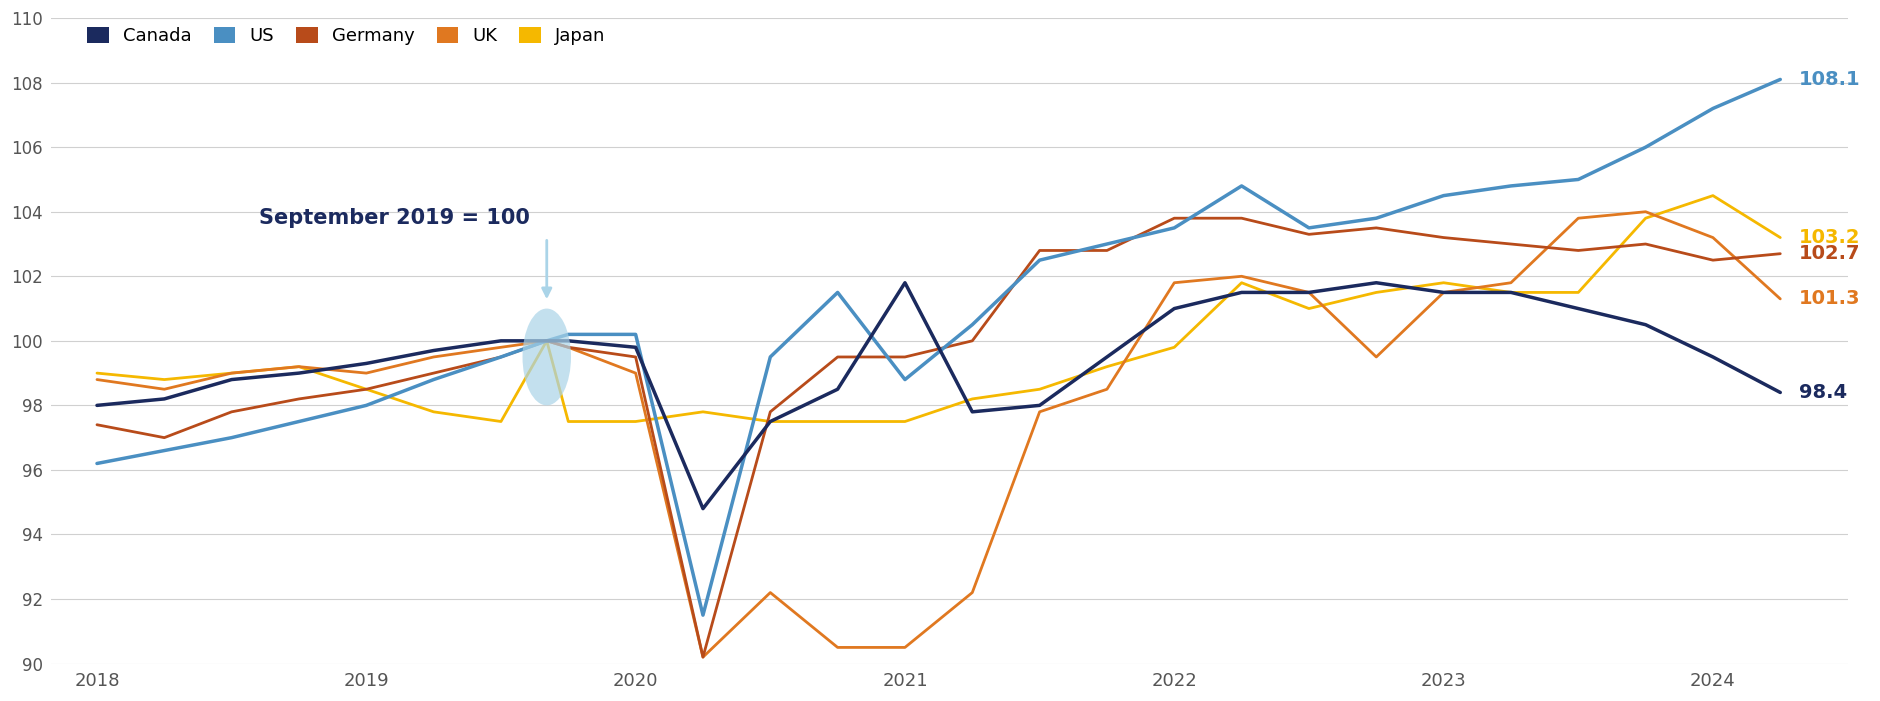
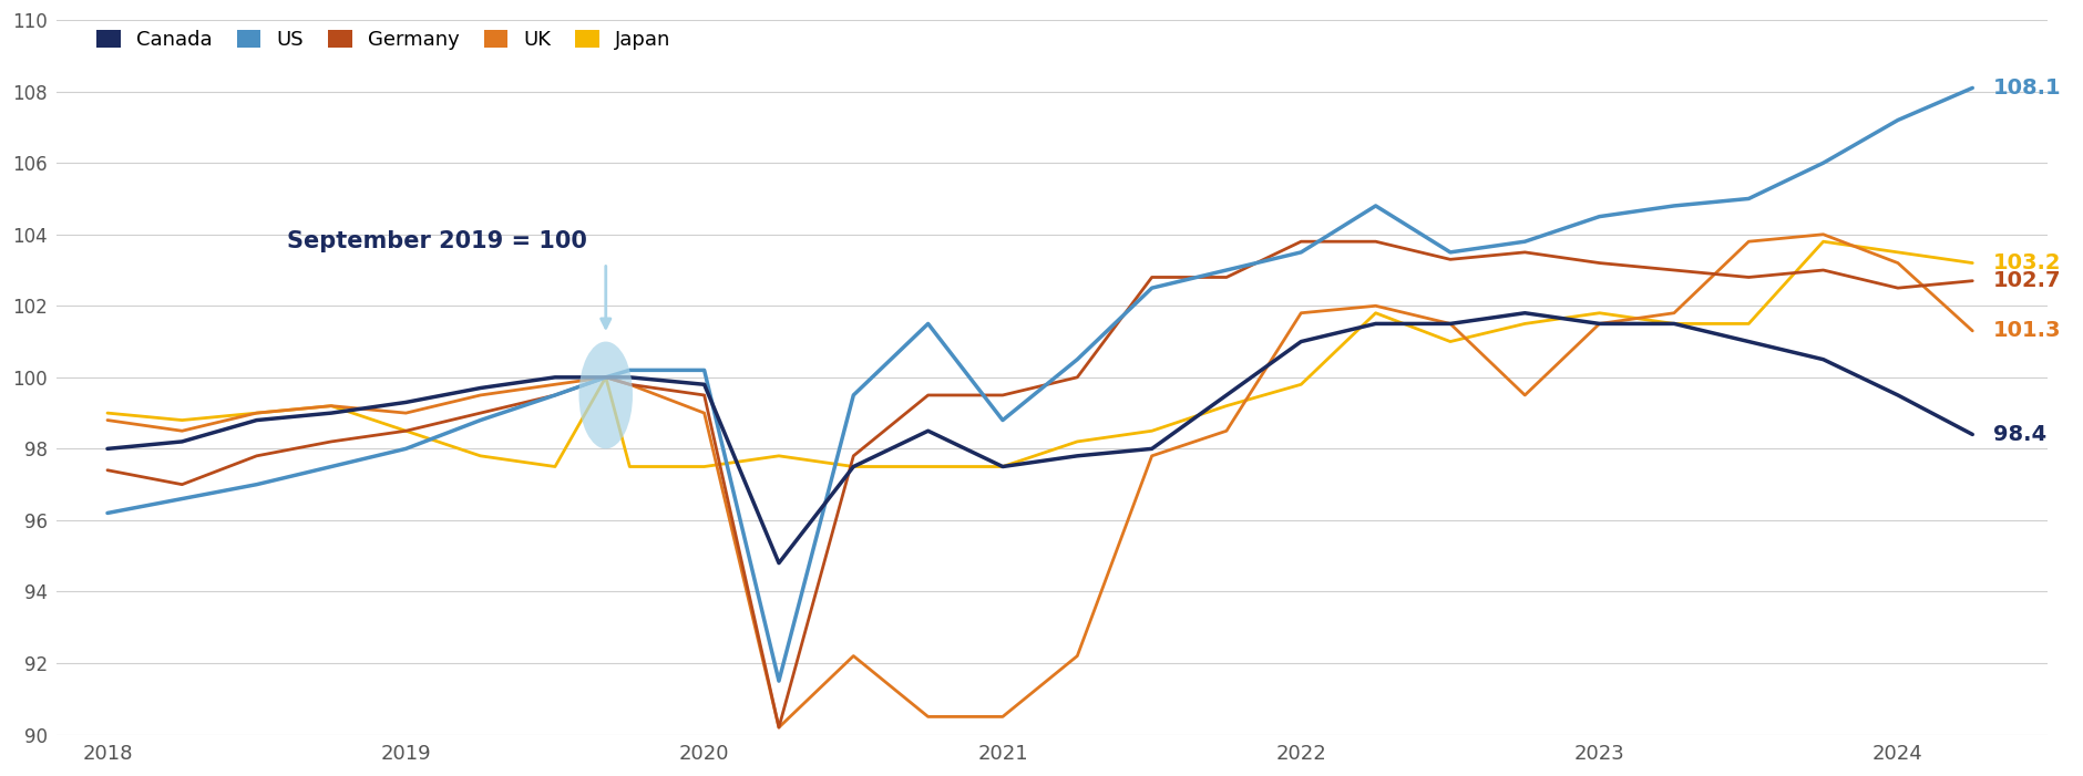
Canada/2021: 101.8 -> 97.5
Japan/2024: 104.5 -> 103.5
